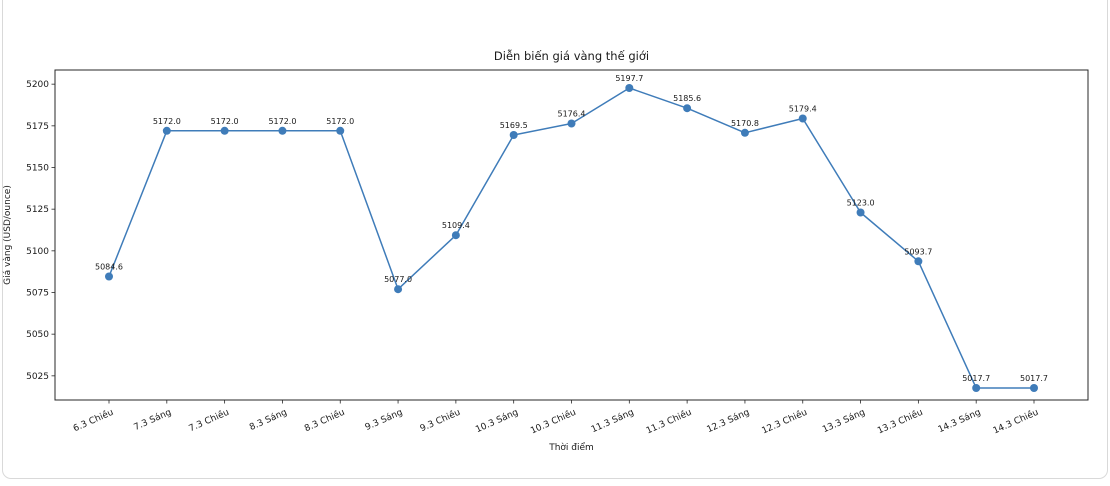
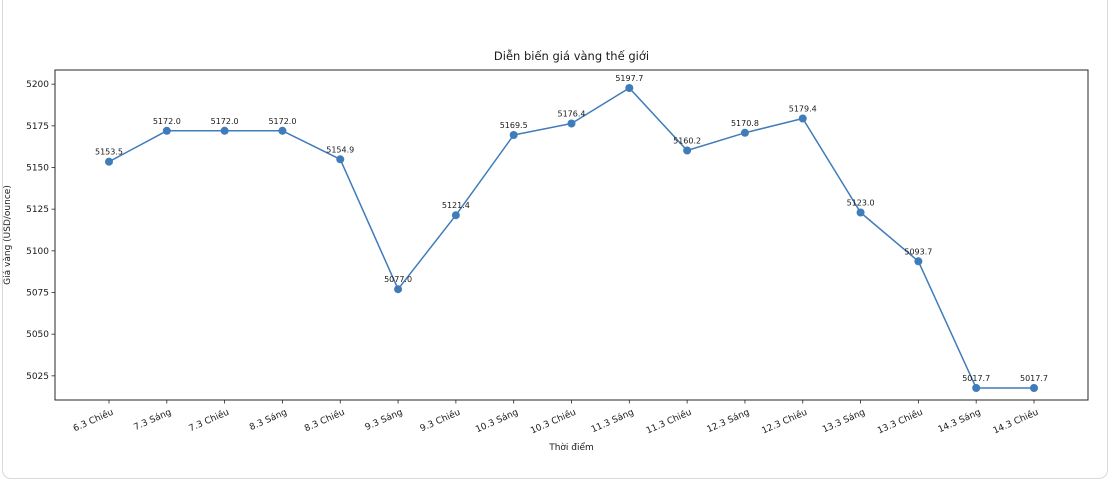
6.3 Chiều: 5084.6 -> 5153.5
8.3 Chiều: 5172.0 -> 5154.9
9.3 Chiều: 5109.4 -> 5121.4
11.3 Chiều: 5185.6 -> 5160.2
